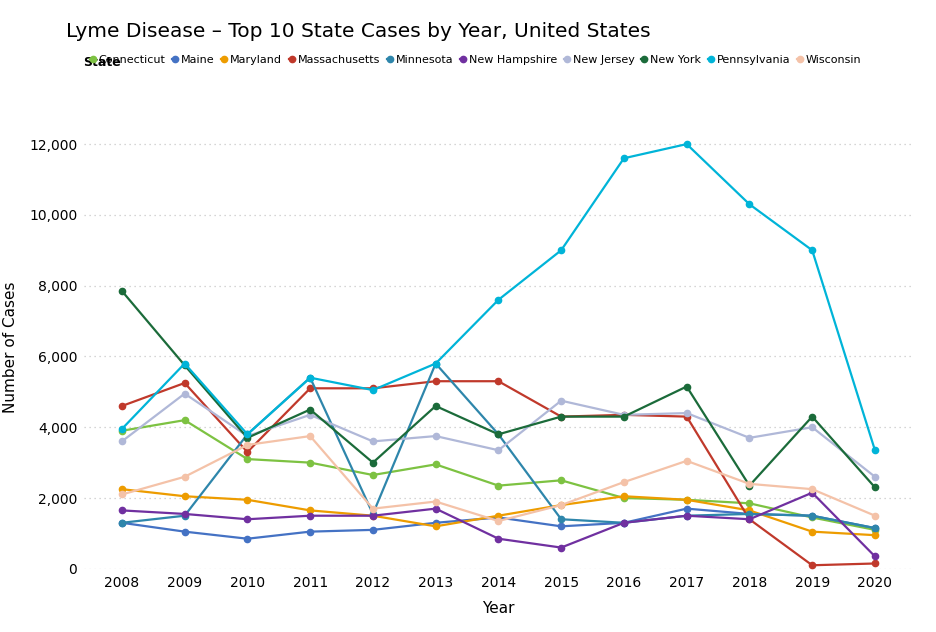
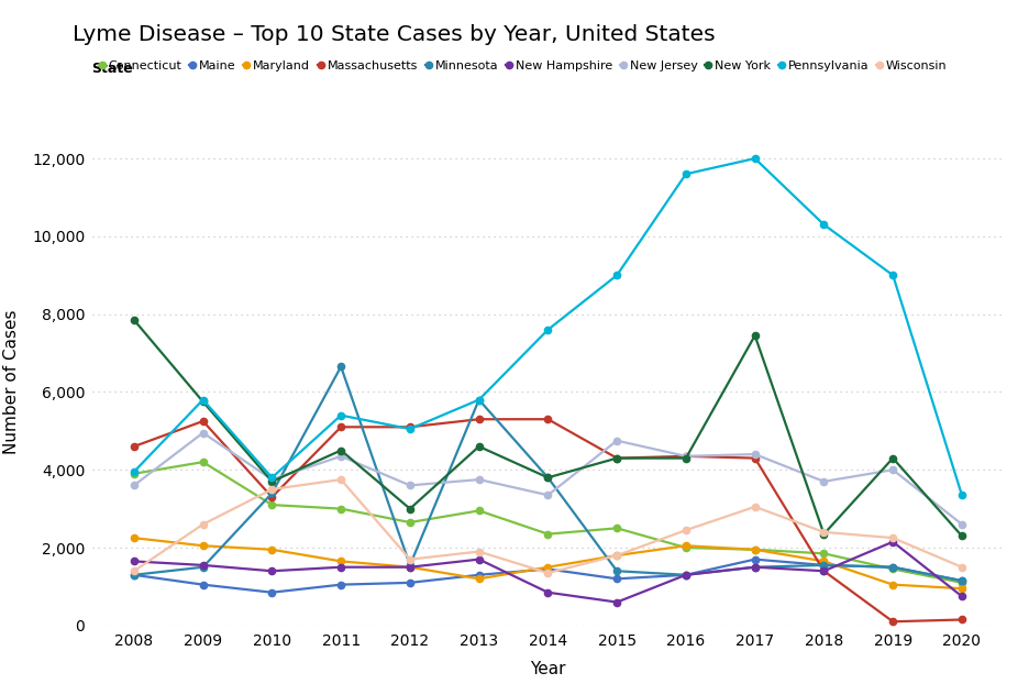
Wisconsin/2008: 2,100 -> 1,400
Minnesota/2010: 3,800 -> 3,400
Minnesota/2011: 5,400 -> 6,650
New York/2017: 5,150 -> 7,450
New Hampshire/2020: 350 -> 750
